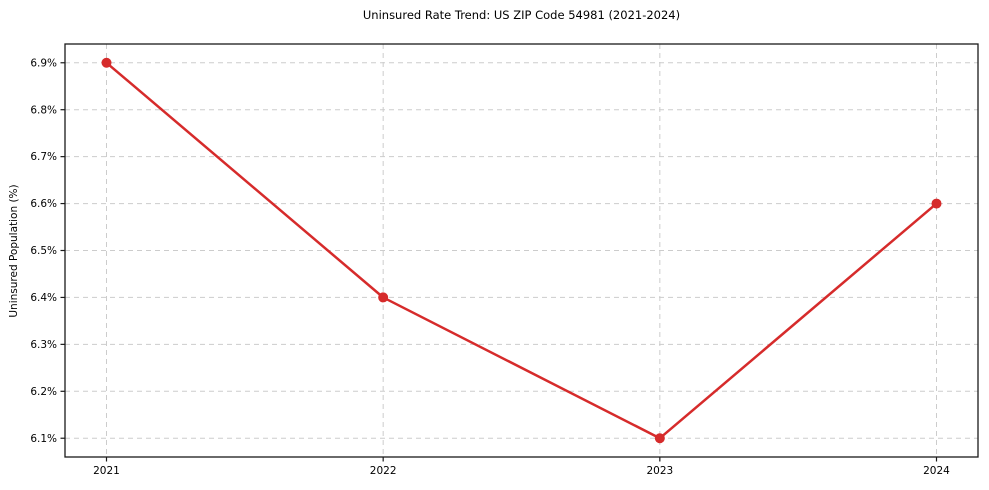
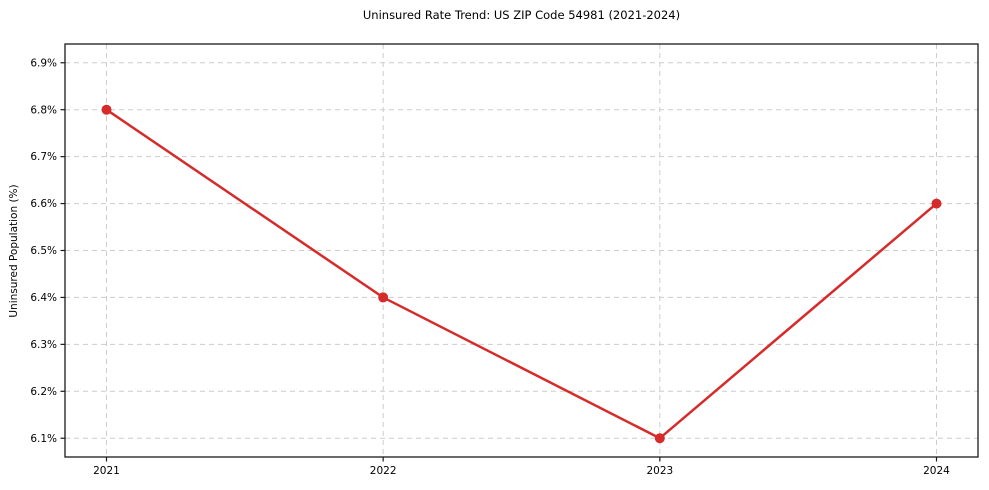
2021: 6.9% -> 6.8%
